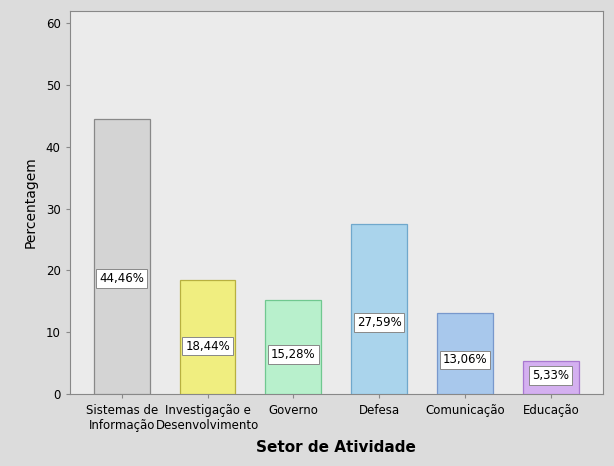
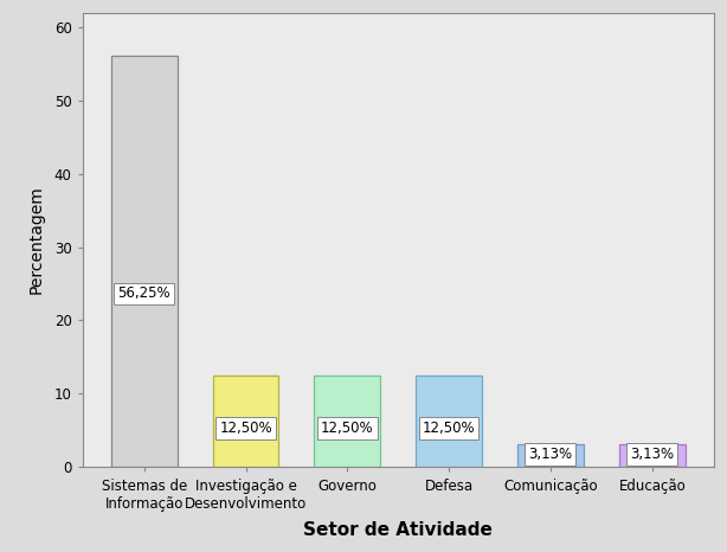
Sistemas de Informação: 44,46% -> 56,25%
Investigação e Desenvolvimento: 18,44% -> 12,50%
Governo: 15,28% -> 12,50%
Defesa: 27,59% -> 12,50%
Comunicação: 13,06% -> 3,13%
Educação: 5,33% -> 3,13%
